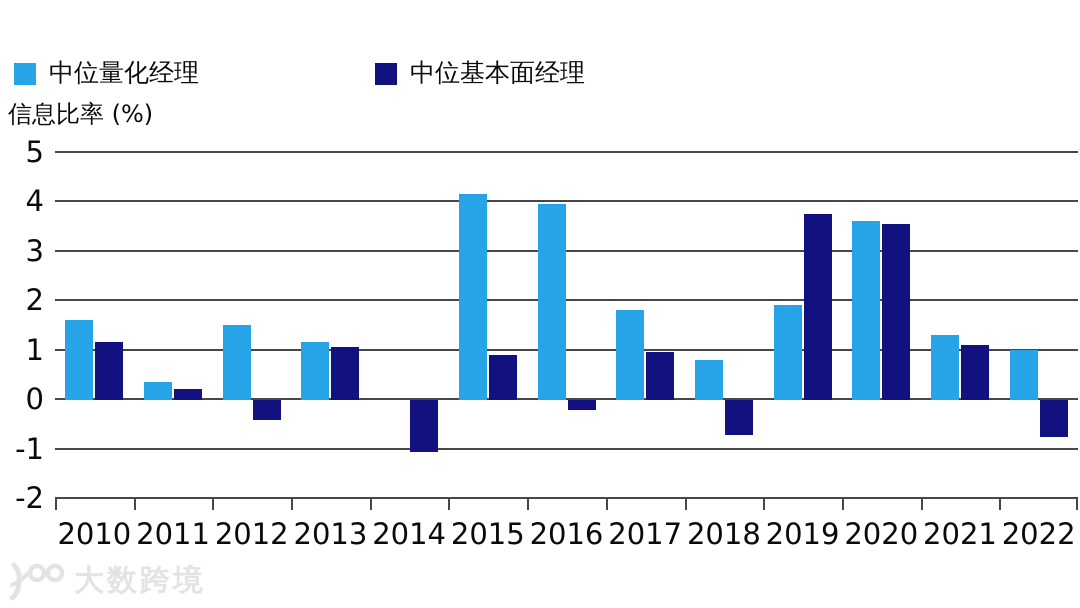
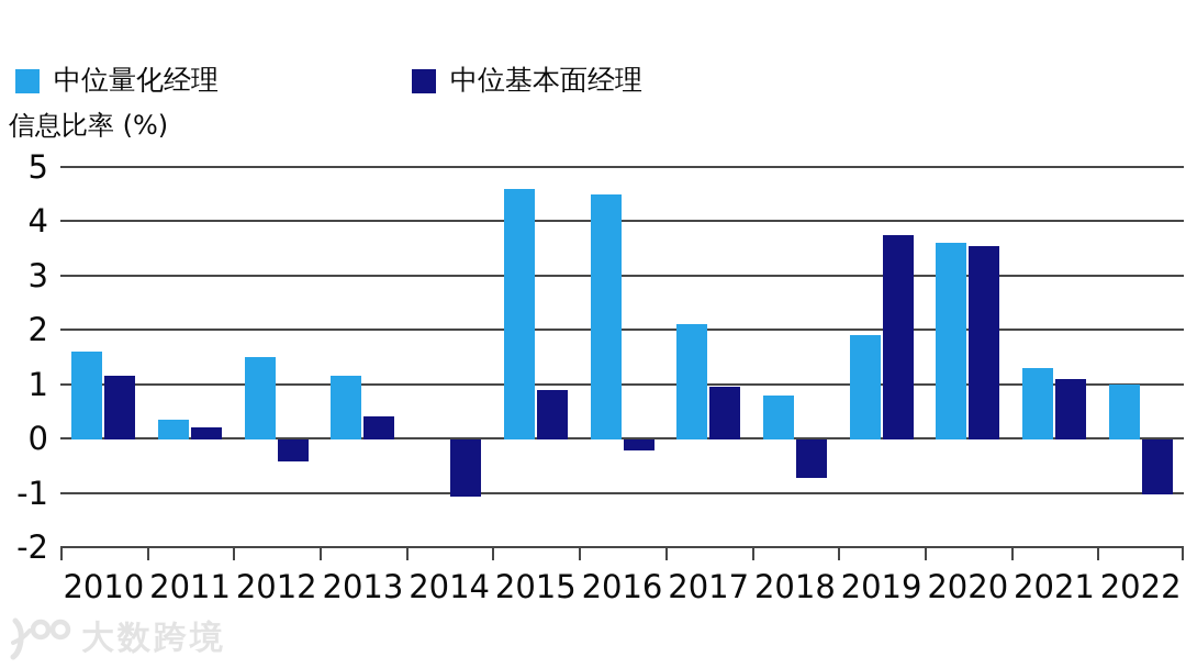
中位基本面经理/2013: 1.1 -> 0.4
中位量化经理/2015: 4.2 -> 4.6
中位量化经理/2016: 4.0 -> 4.5
中位量化经理/2017: 1.8 -> 2.1
中位基本面经理/2022: -0.8 -> -1.0
